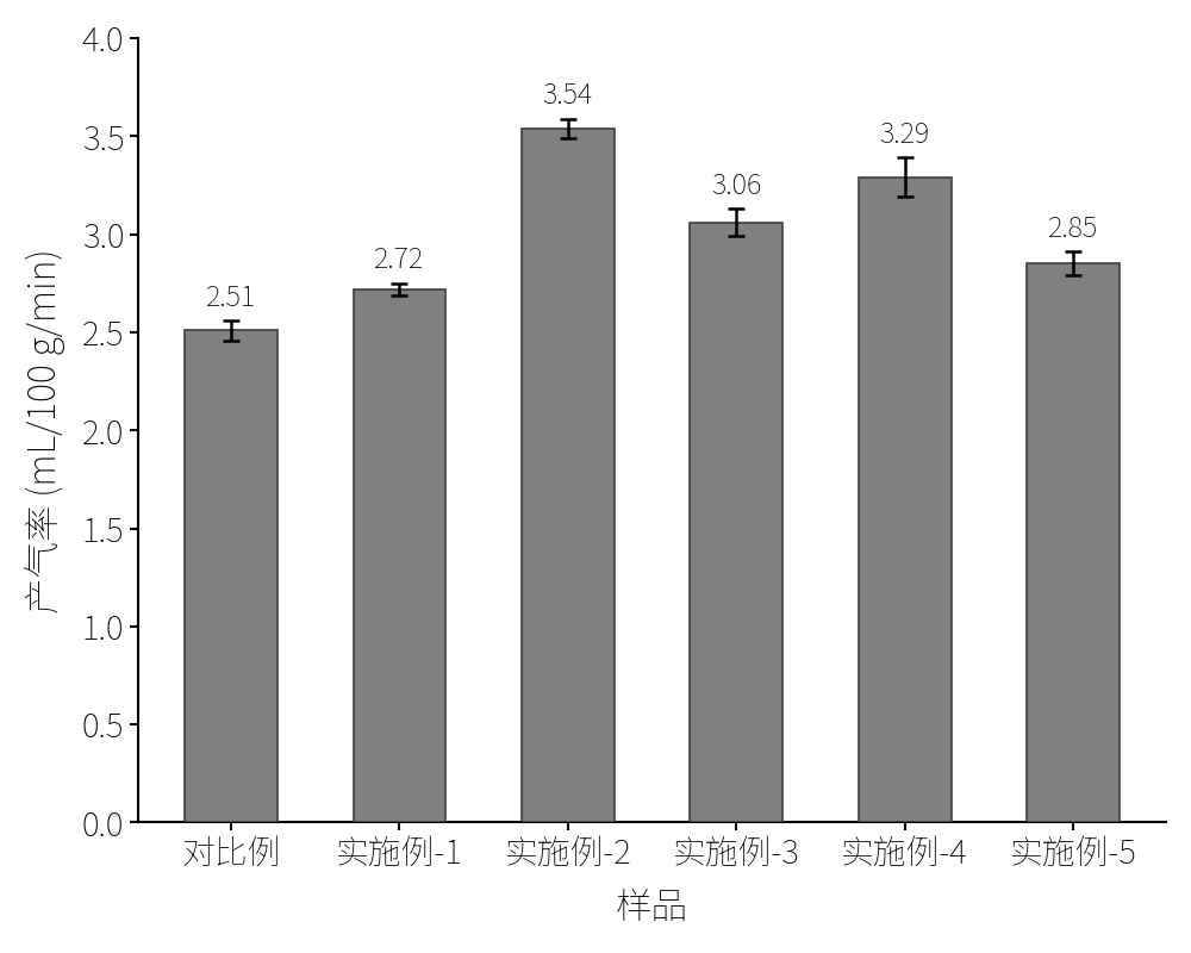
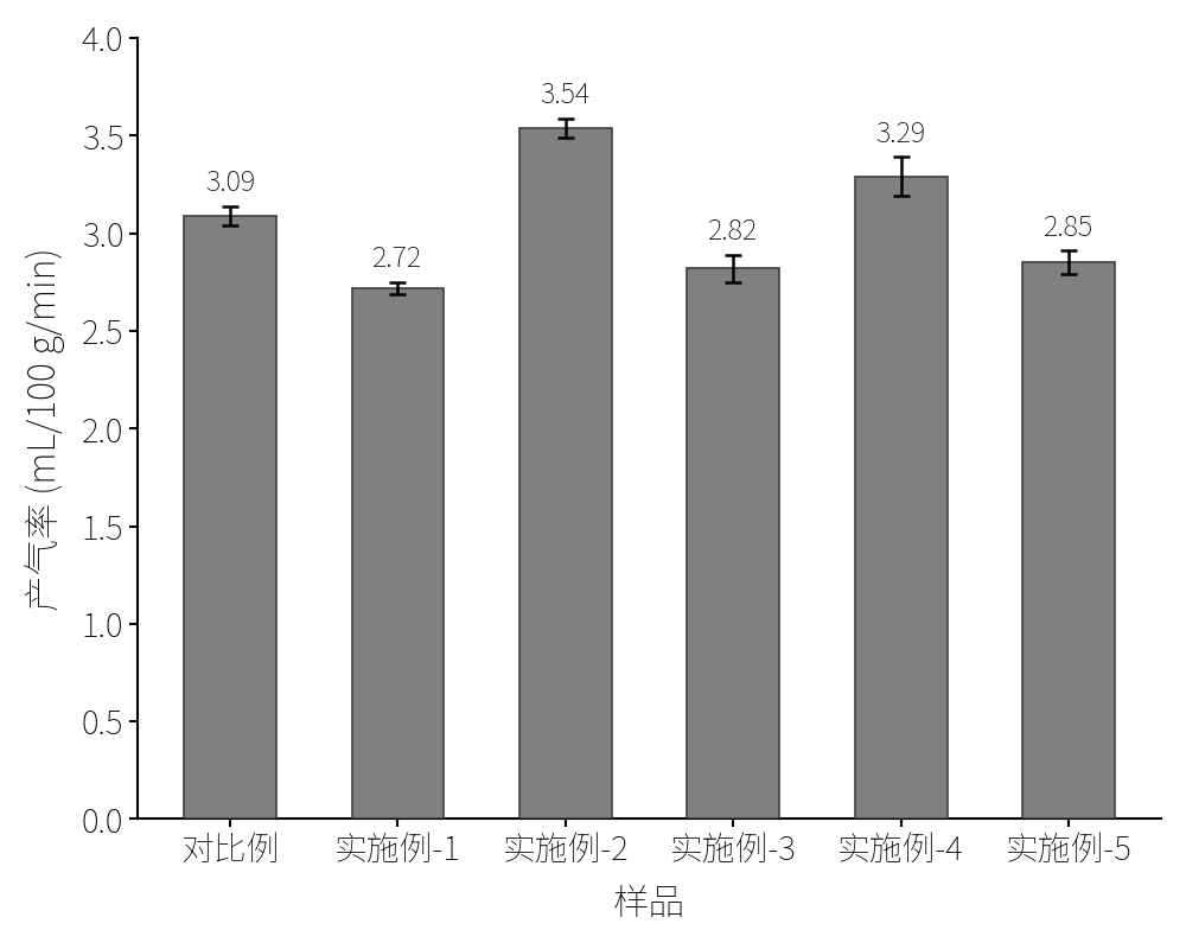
对比例: 2.51 -> 3.09
实施例-3: 3.06 -> 2.82
